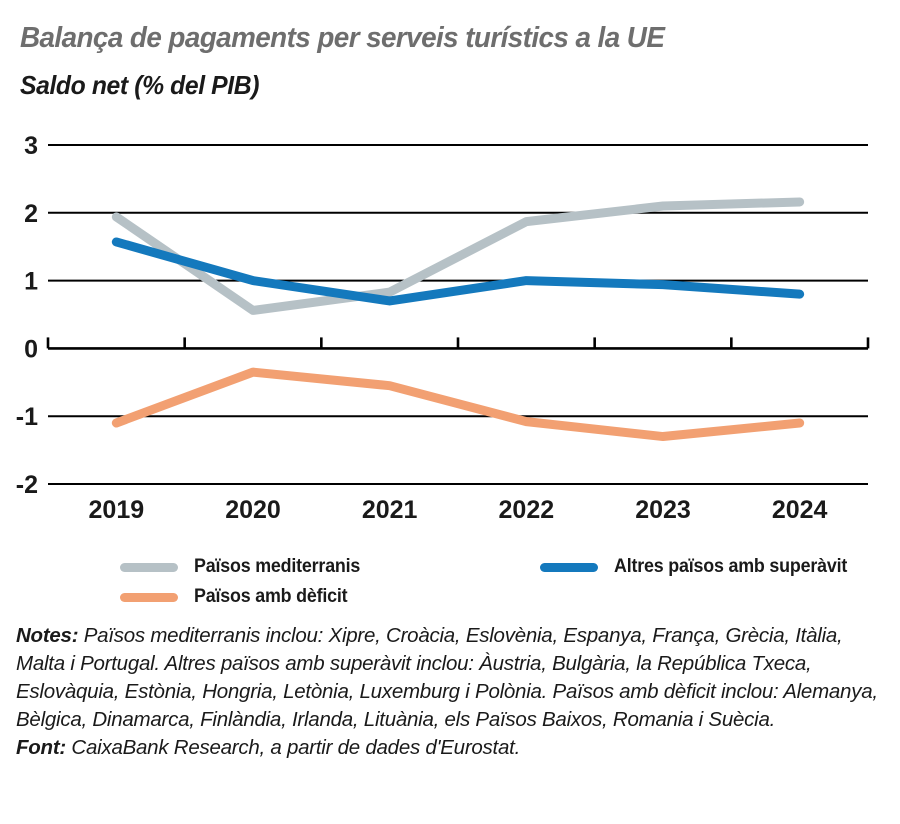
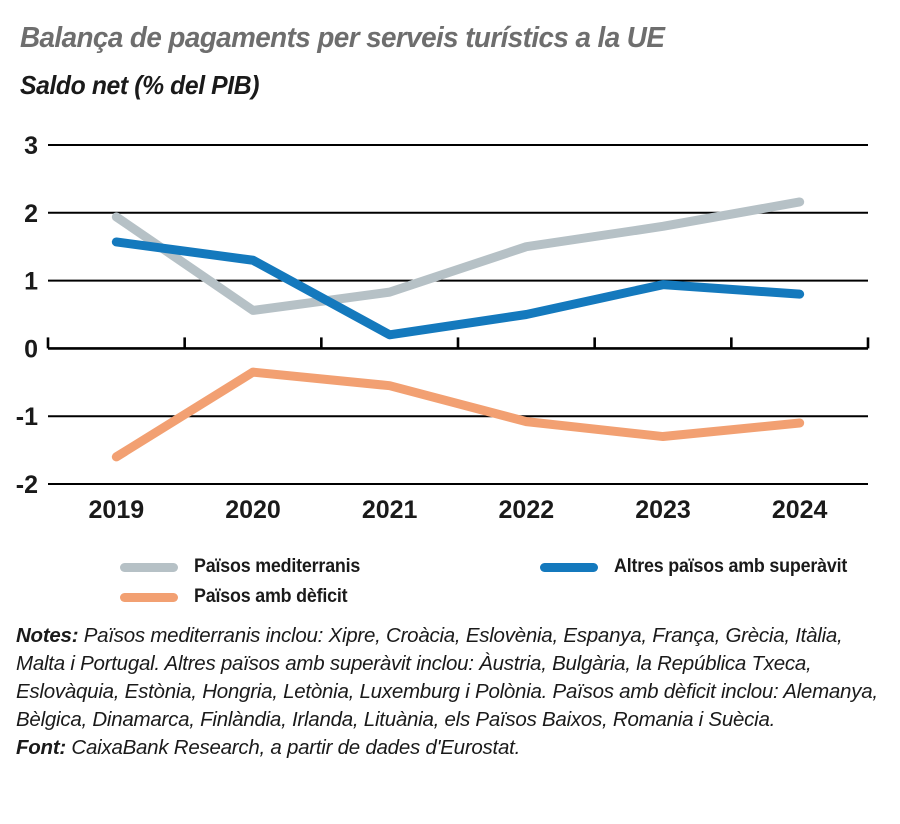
Països amb dèficit/2019: -1.1 -> -1.6
Altres països amb superàvit/2020: 1.0 -> 1.3
Altres països amb superàvit/2021: 0.7 -> 0.2
Països mediterranis/2022: 1.9 -> 1.5
Altres països amb superàvit/2022: 1.0 -> 0.5
Països mediterranis/2023: 2.1 -> 1.8
